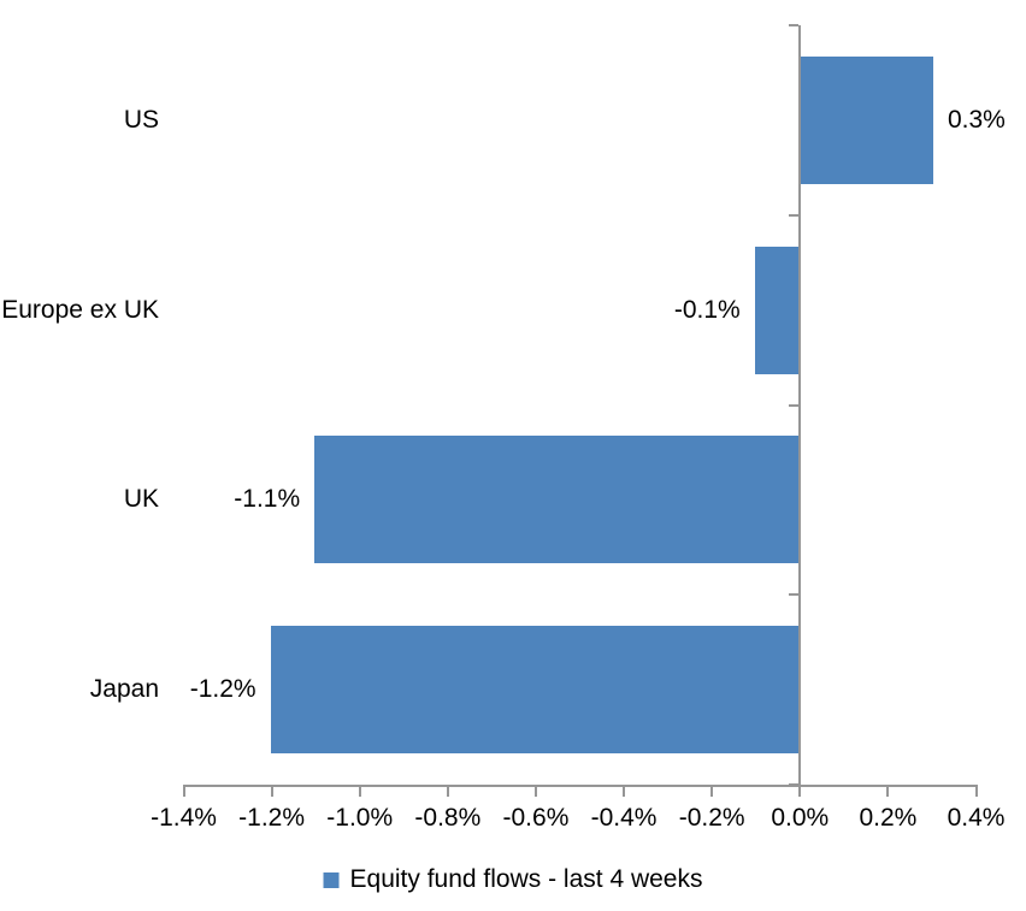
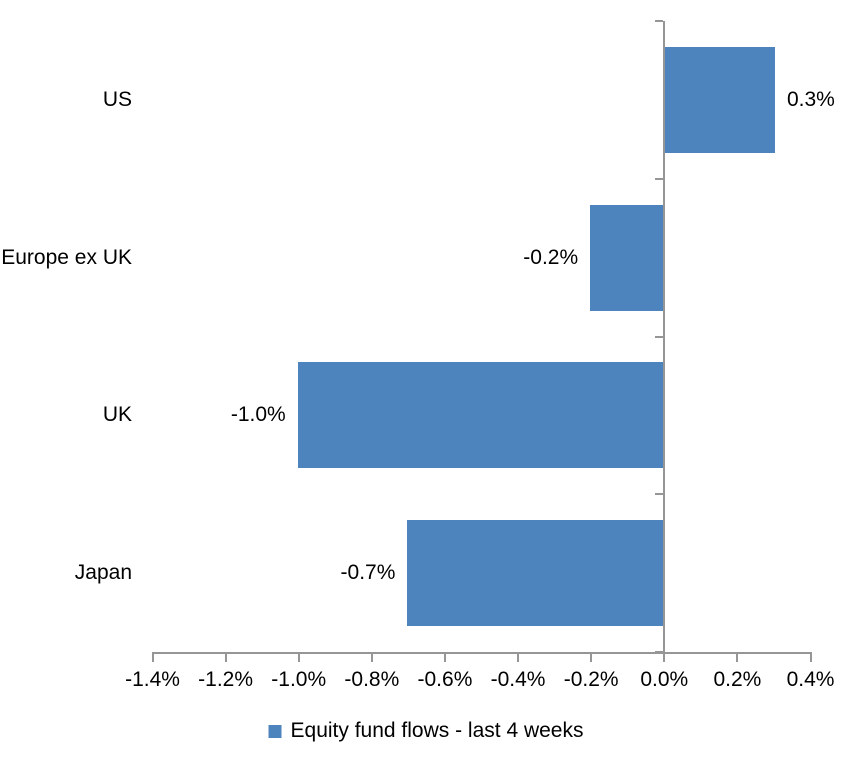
Europe ex UK: -0.1% -> -0.2%
UK: -1.1% -> -1.0%
Japan: -1.2% -> -0.7%
